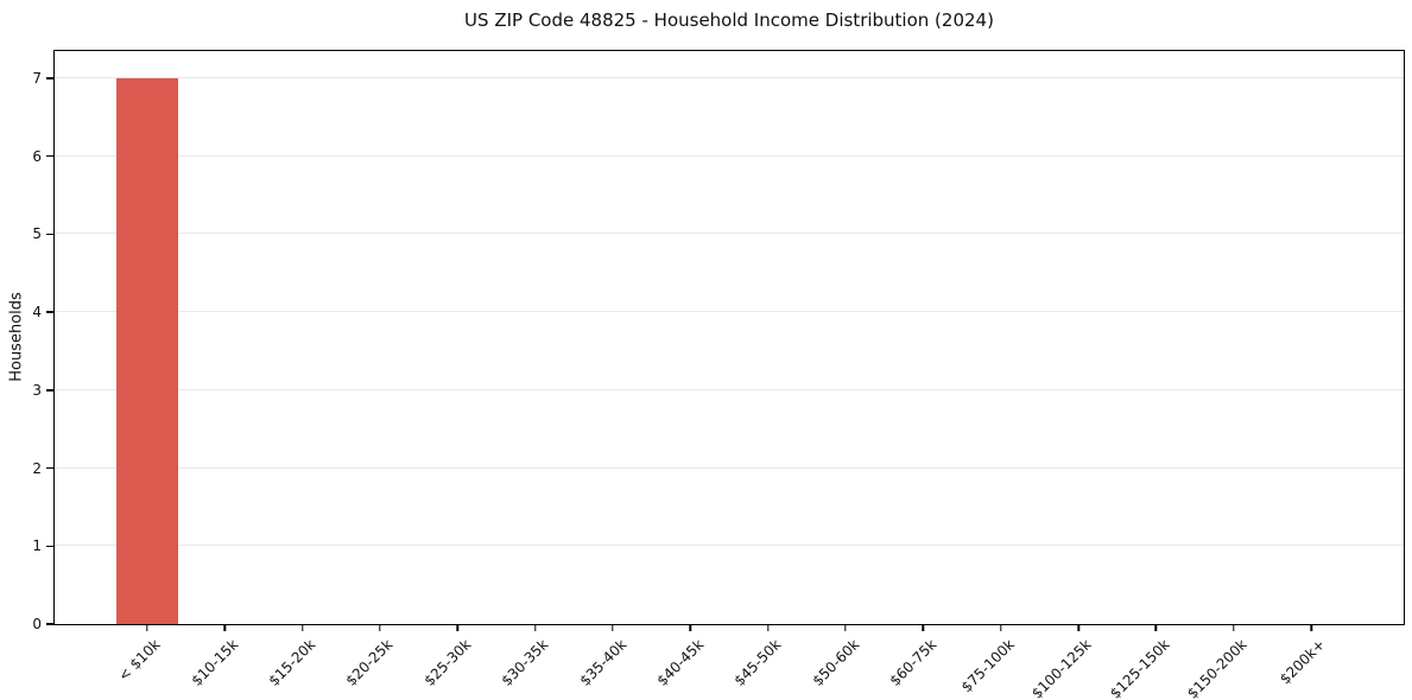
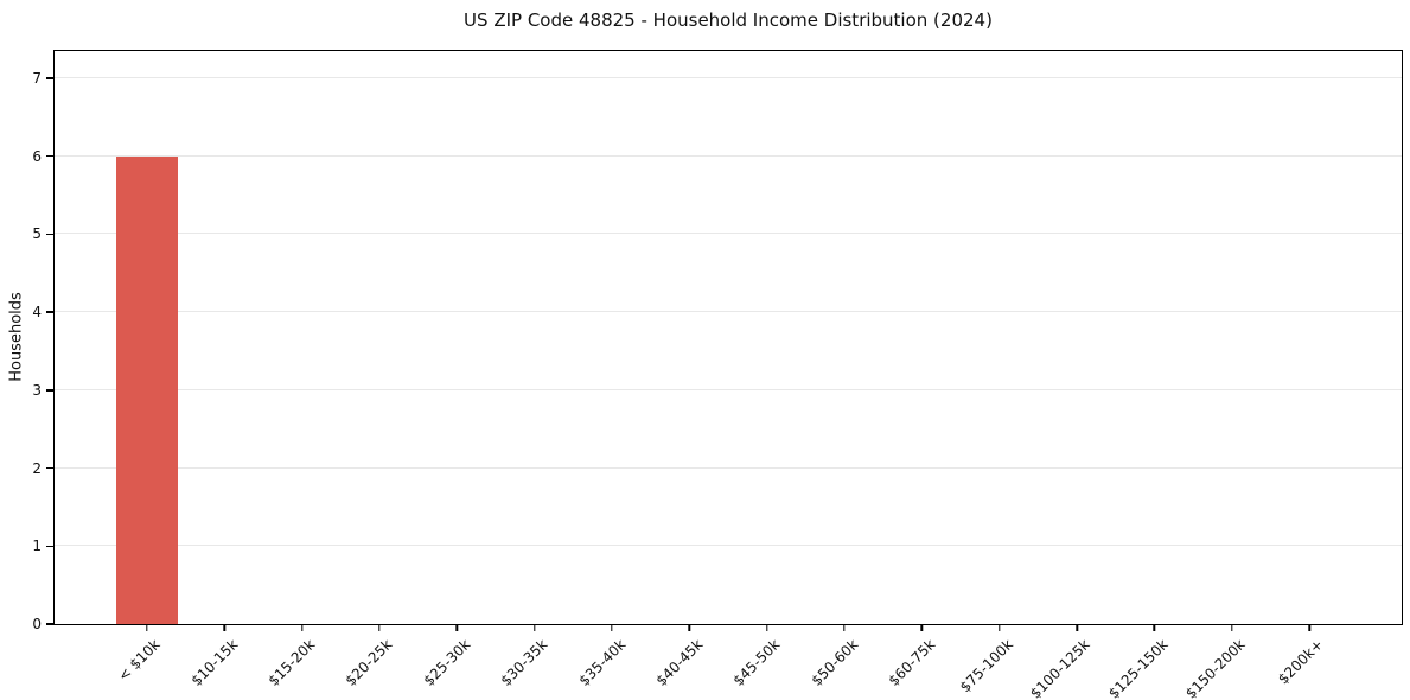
< $10k: 7 -> 6
